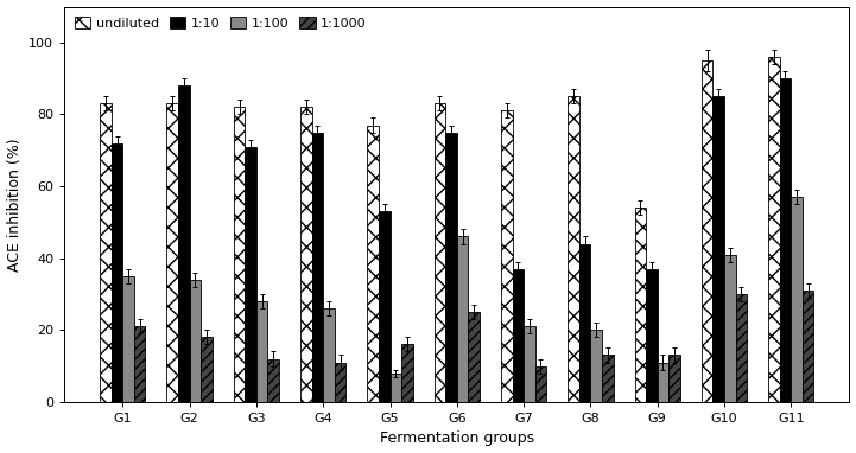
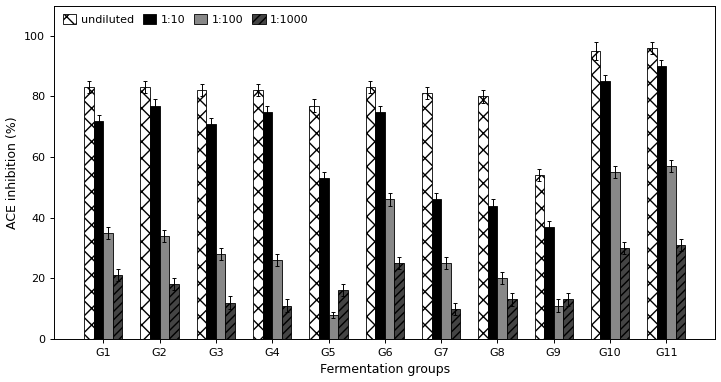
1:10/G2: 88 -> 77
1:10/G7: 37 -> 46
1:100/G7: 21 -> 25
undiluted/G8: 85 -> 80
1:100/G10: 41 -> 55
